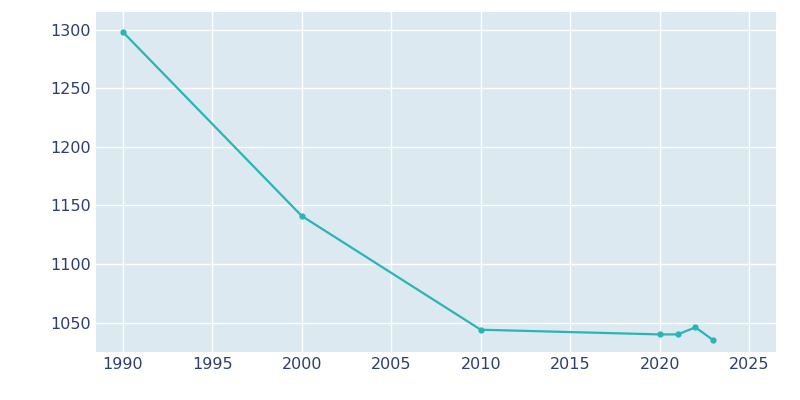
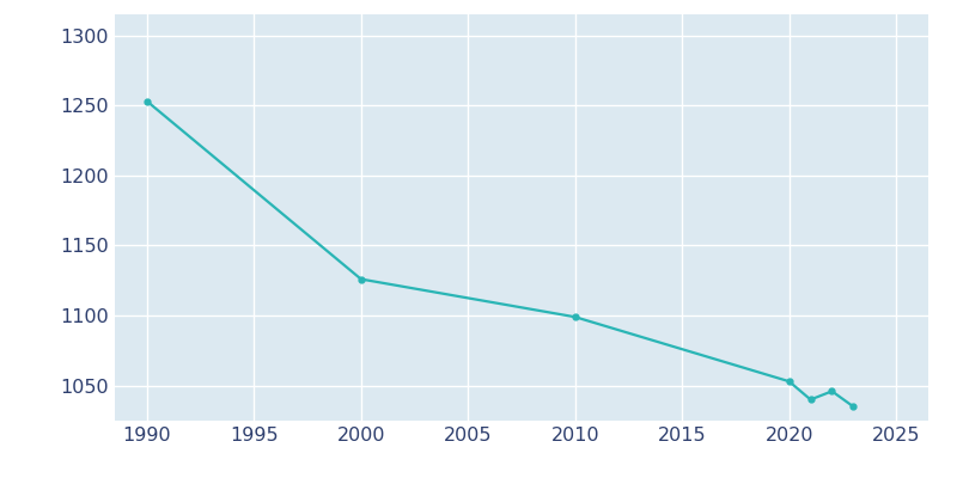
1990: 1298 -> 1253
2000: 1141 -> 1126
2010: 1044 -> 1099
2020: 1040 -> 1053
